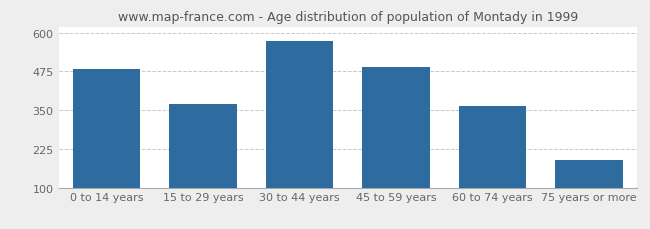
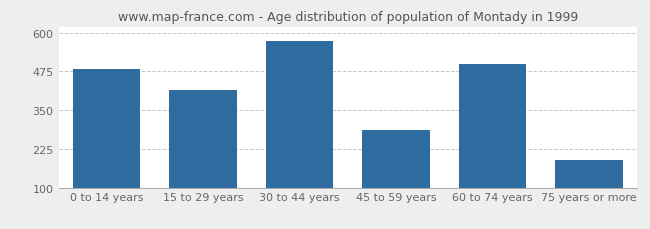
15 to 29 years: 370 -> 415
45 to 59 years: 490 -> 285
60 to 74 years: 362 -> 500
